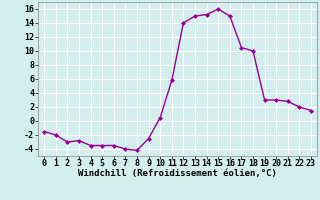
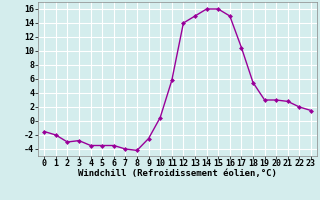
14: 15.2 -> 16.0
18: 10.0 -> 5.5
